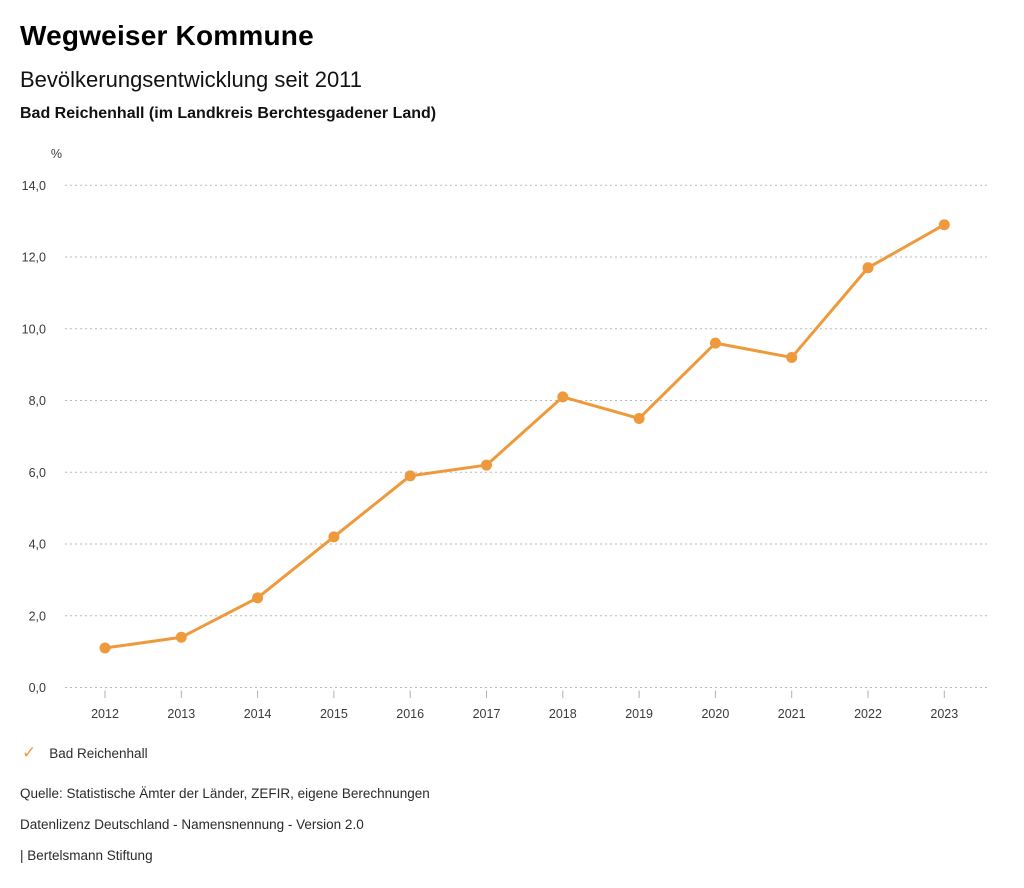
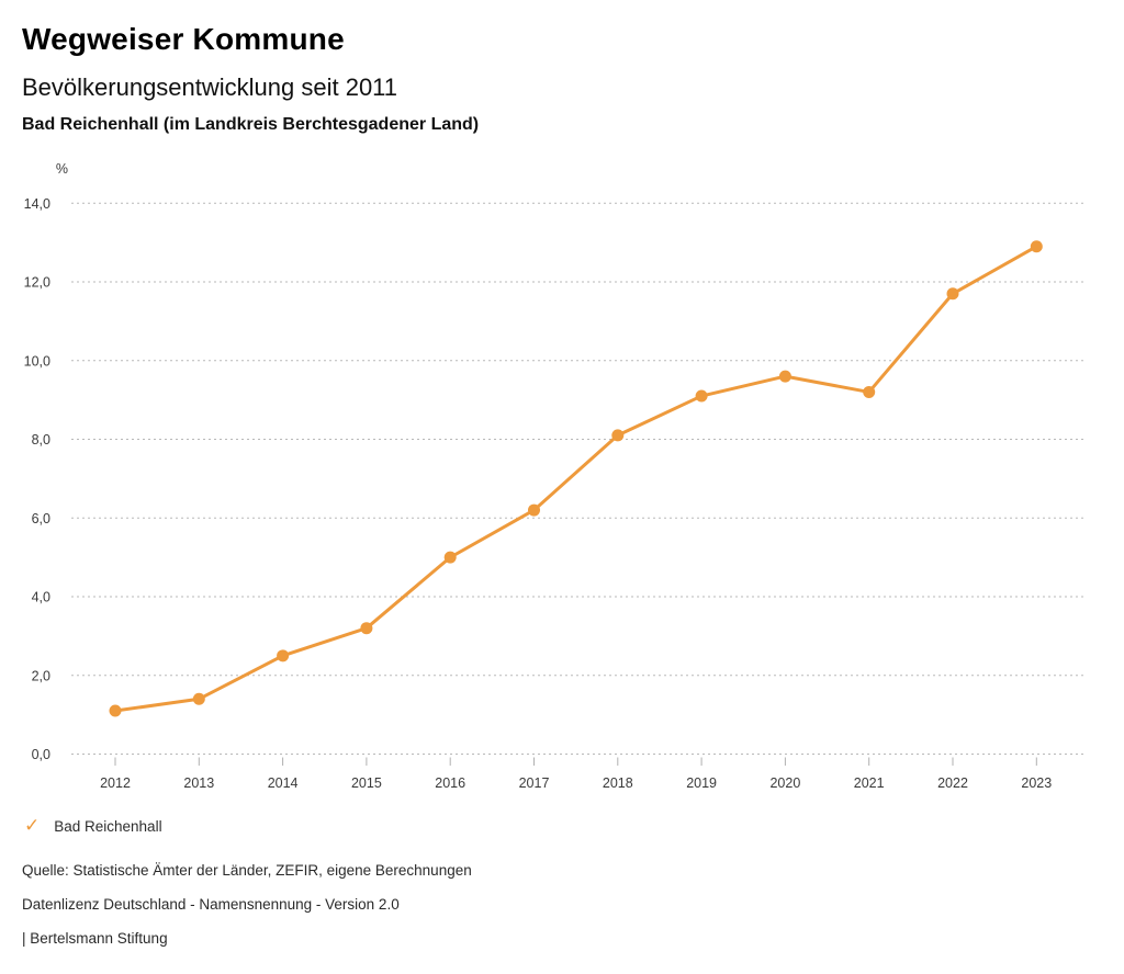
2015: 4,2 -> 3,2
2016: 5,9 -> 5,0
2019: 7,5 -> 9,1
